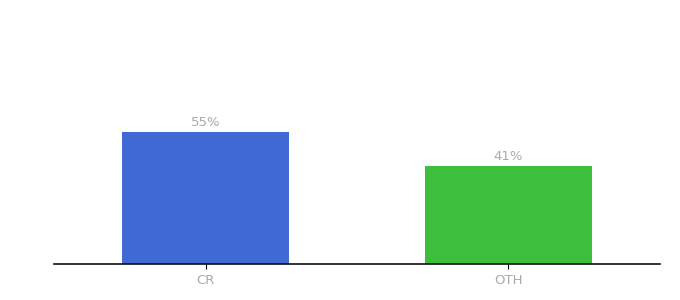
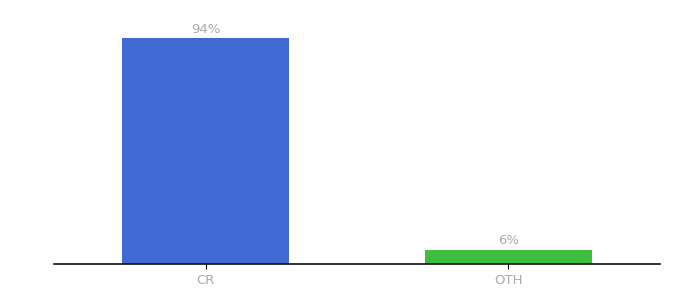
CR: 55% -> 94%
OTH: 41% -> 6%
